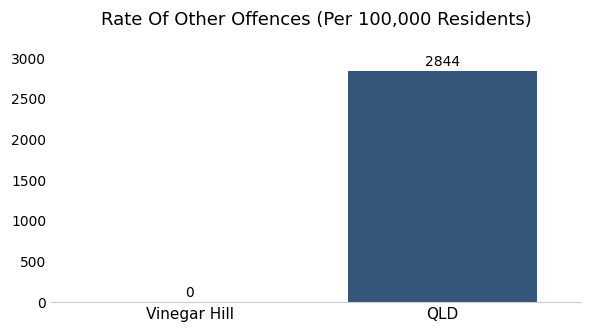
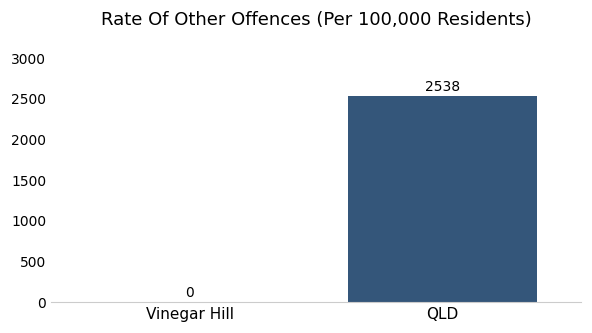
QLD: 2844 -> 2538
